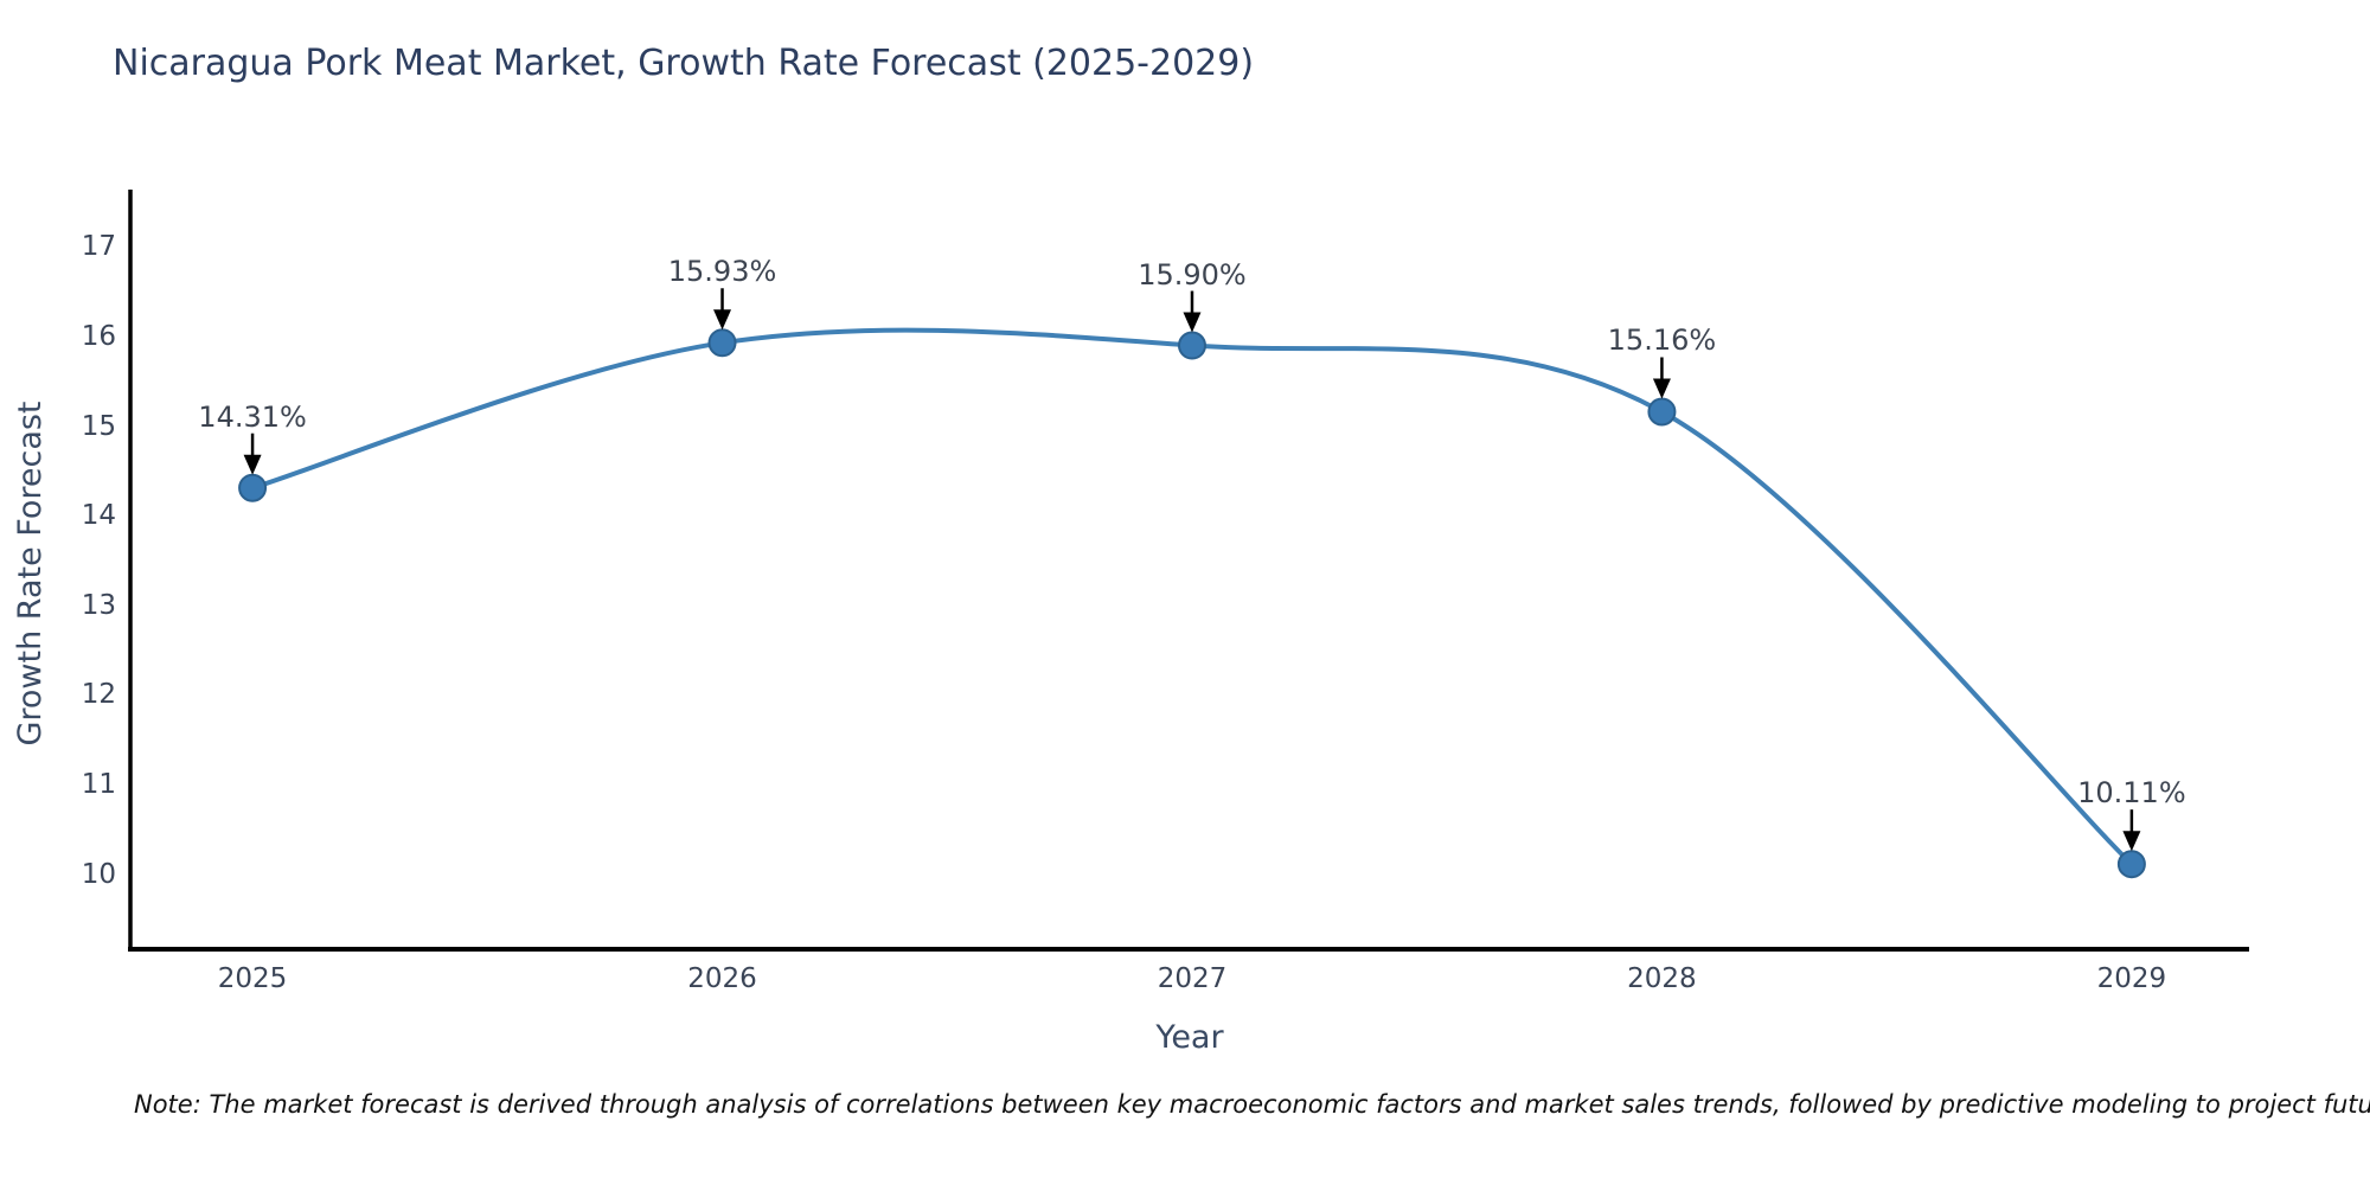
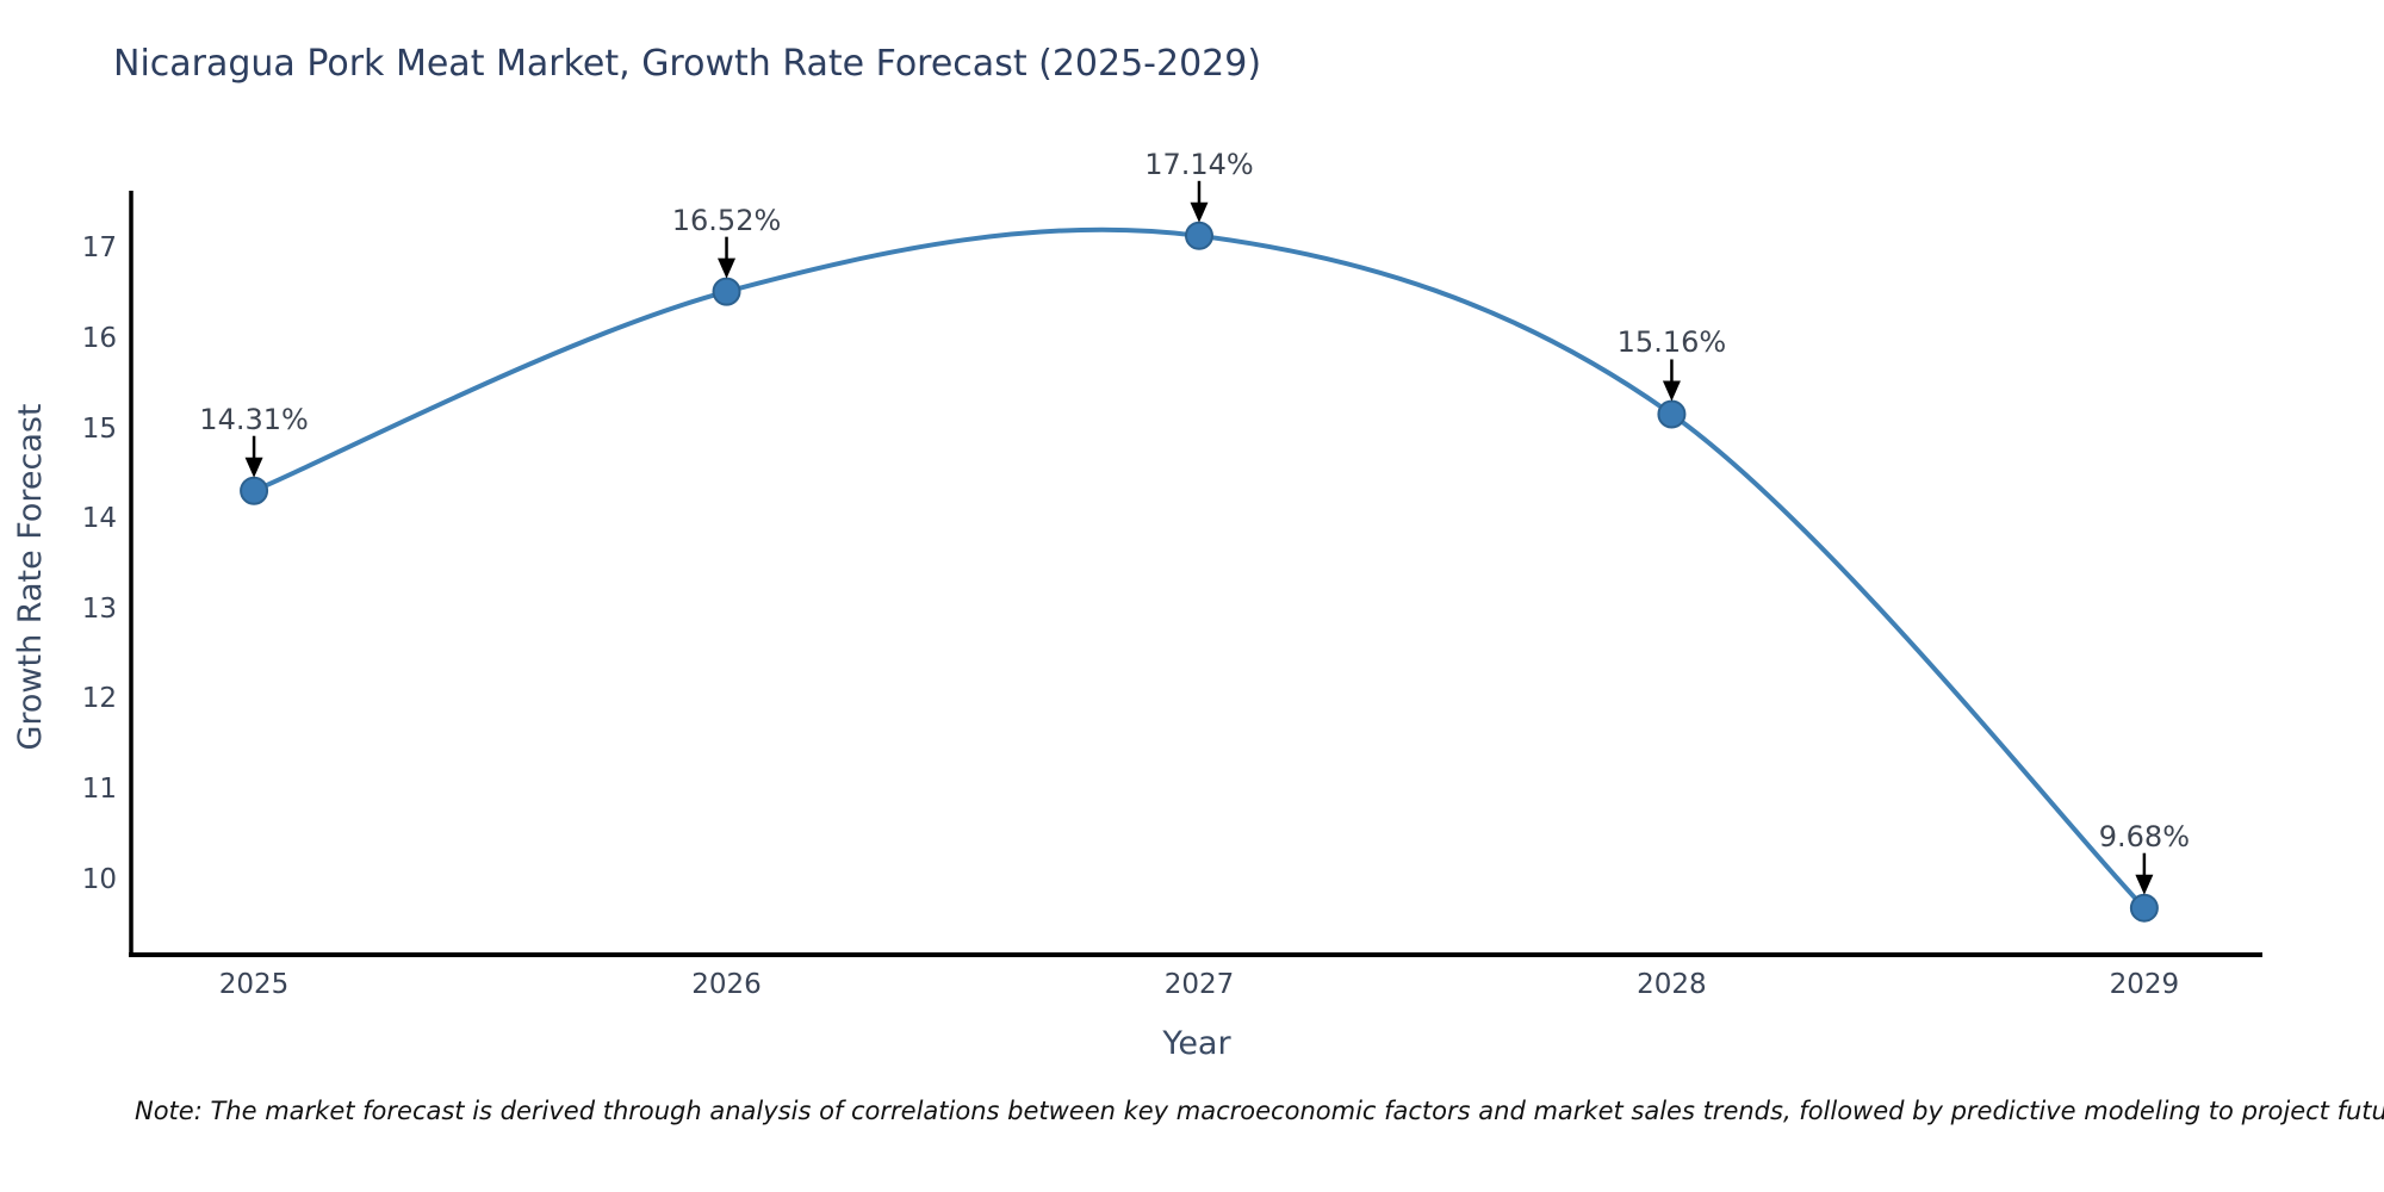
2026: 15.93% -> 16.52%
2027: 15.90% -> 17.14%
2029: 10.11% -> 9.68%
